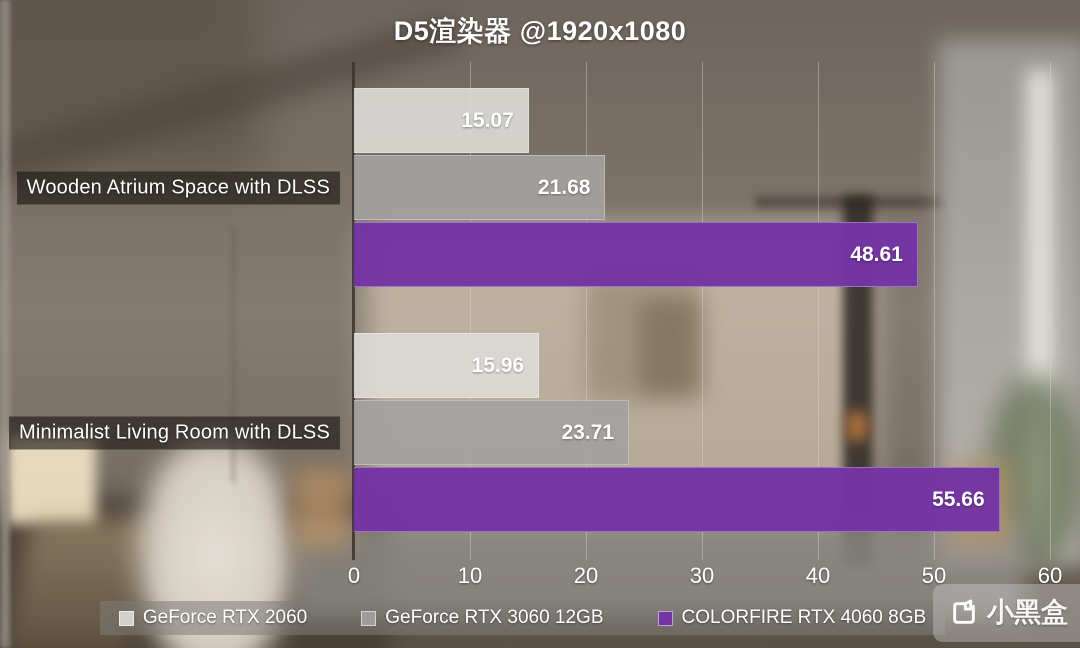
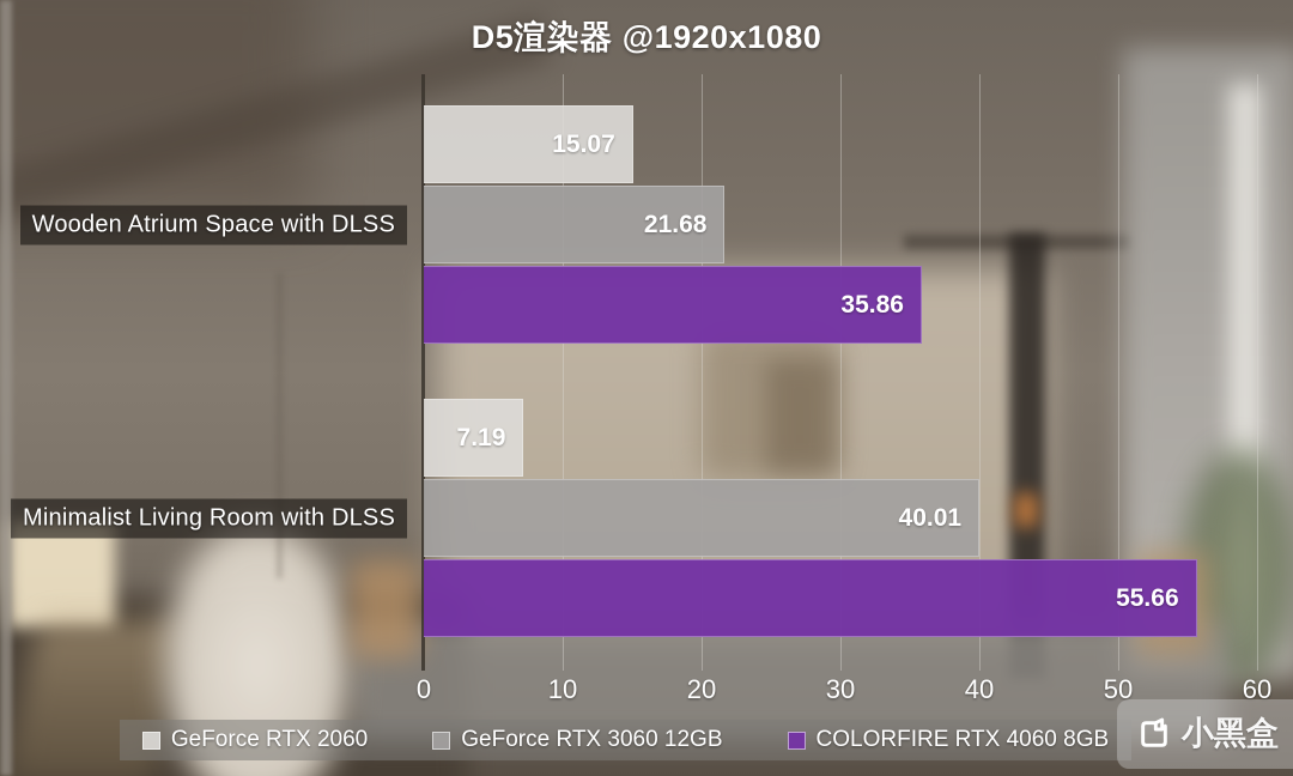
COLORFIRE RTX 4060 8GB/Wooden Atrium Space with DLSS: 48.61 -> 35.86
GeForce RTX 2060/Minimalist Living Room with DLSS: 15.96 -> 7.19
GeForce RTX 3060 12GB/Minimalist Living Room with DLSS: 23.71 -> 40.01
